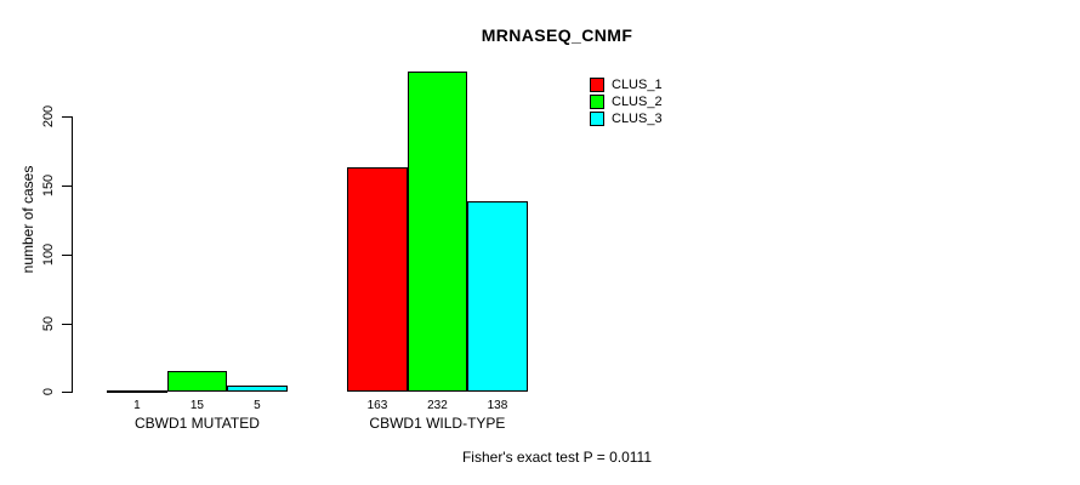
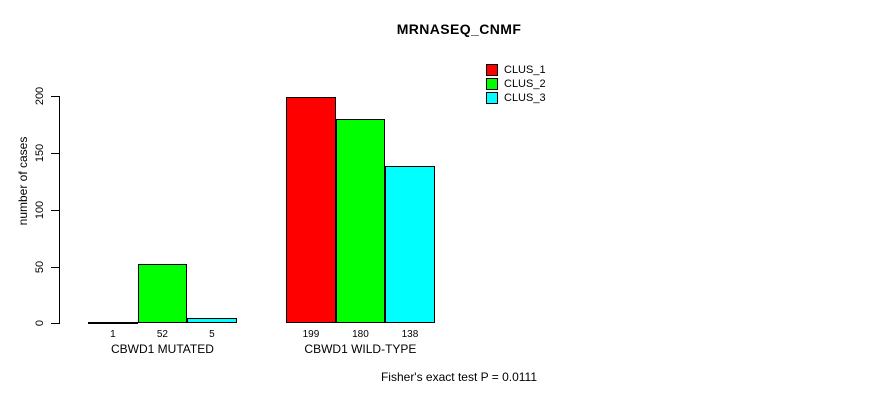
CLUS_2/CBWD1 MUTATED: 15 -> 52
CLUS_1/CBWD1 WILD-TYPE: 163 -> 199
CLUS_2/CBWD1 WILD-TYPE: 232 -> 180
